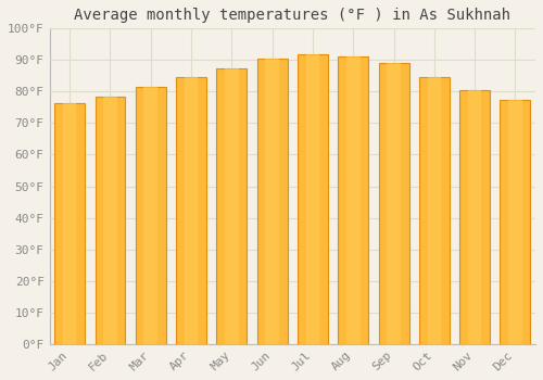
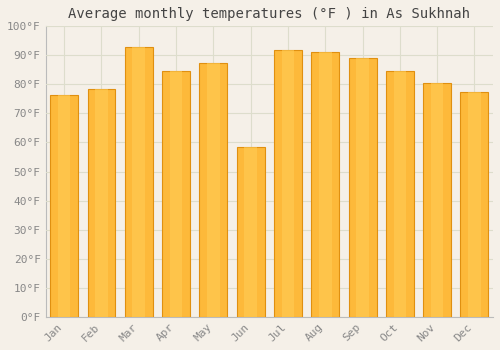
Mar: 81.5°F -> 93.0°F
Jun: 90.5°F -> 58.5°F
